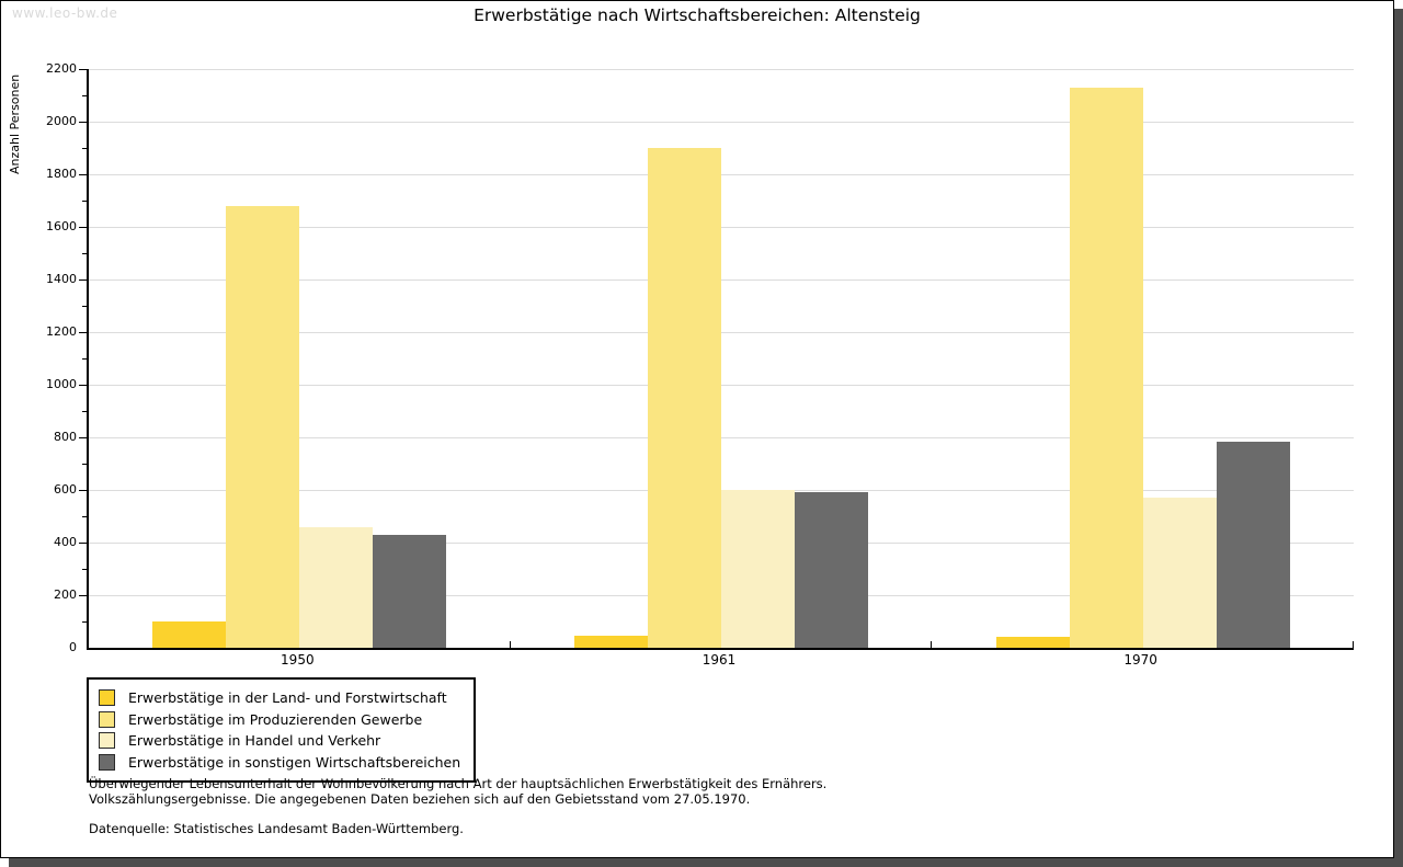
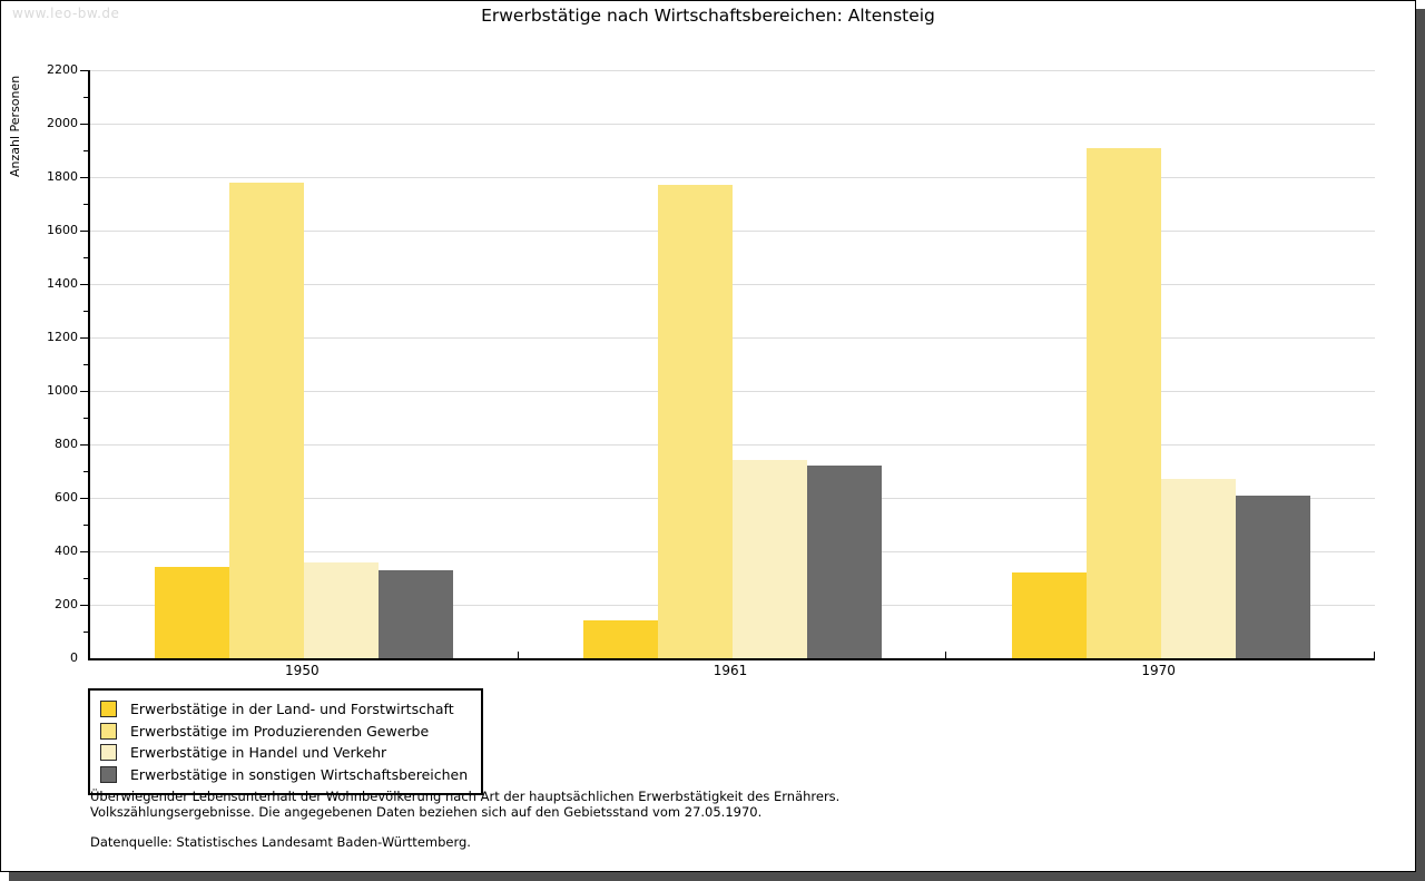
Erwerbstätige in der Land- und Forstwirtschaft/1950: 100 -> 340
Erwerbstätige im Produzierenden Gewerbe/1950: 1680 -> 1780
Erwerbstätige in Handel und Verkehr/1950: 460 -> 360
Erwerbstätige in sonstigen Wirtschaftsbereichen/1950: 430 -> 330
Erwerbstätige in der Land- und Forstwirtschaft/1961: 40 -> 140
Erwerbstätige im Produzierenden Gewerbe/1961: 1900 -> 1770
Erwerbstätige in Handel und Verkehr/1961: 600 -> 740
Erwerbstätige in sonstigen Wirtschaftsbereichen/1961: 590 -> 720
Erwerbstätige in der Land- und Forstwirtschaft/1970: 40 -> 320
Erwerbstätige im Produzierenden Gewerbe/1970: 2130 -> 1910
Erwerbstätige in Handel und Verkehr/1970: 570 -> 670
Erwerbstätige in sonstigen Wirtschaftsbereichen/1970: 780 -> 610
